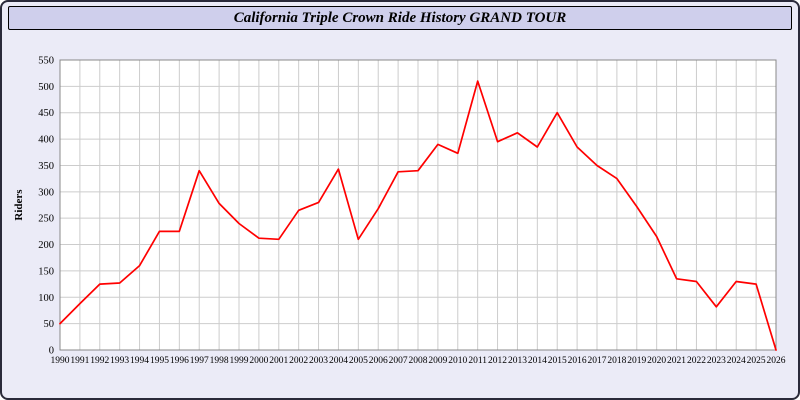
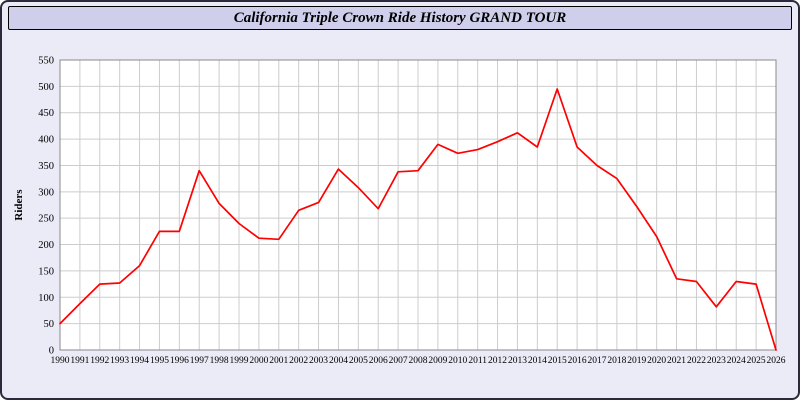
2005: 210 -> 310
2011: 510 -> 380
2015: 450 -> 500
